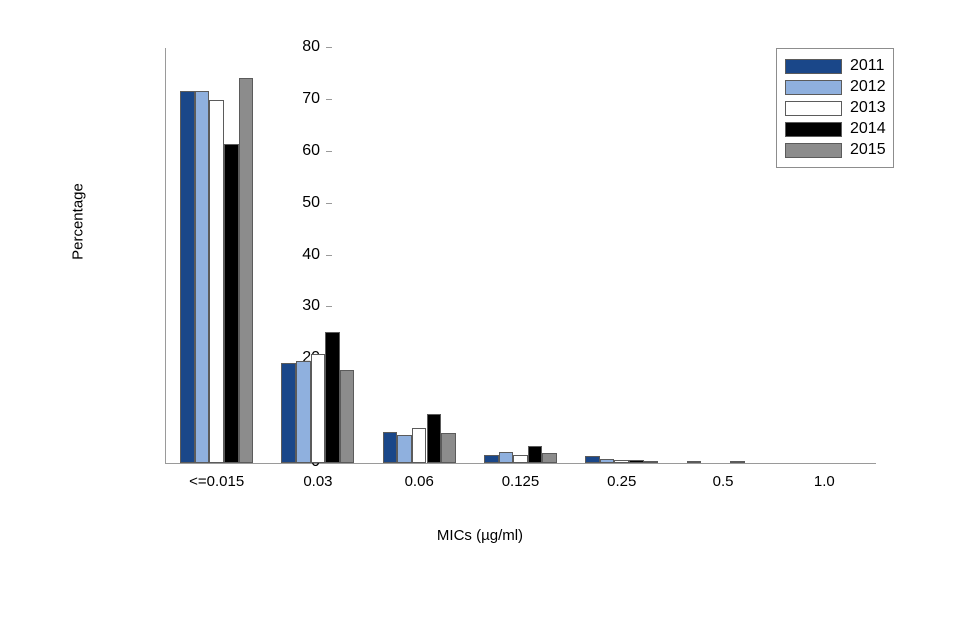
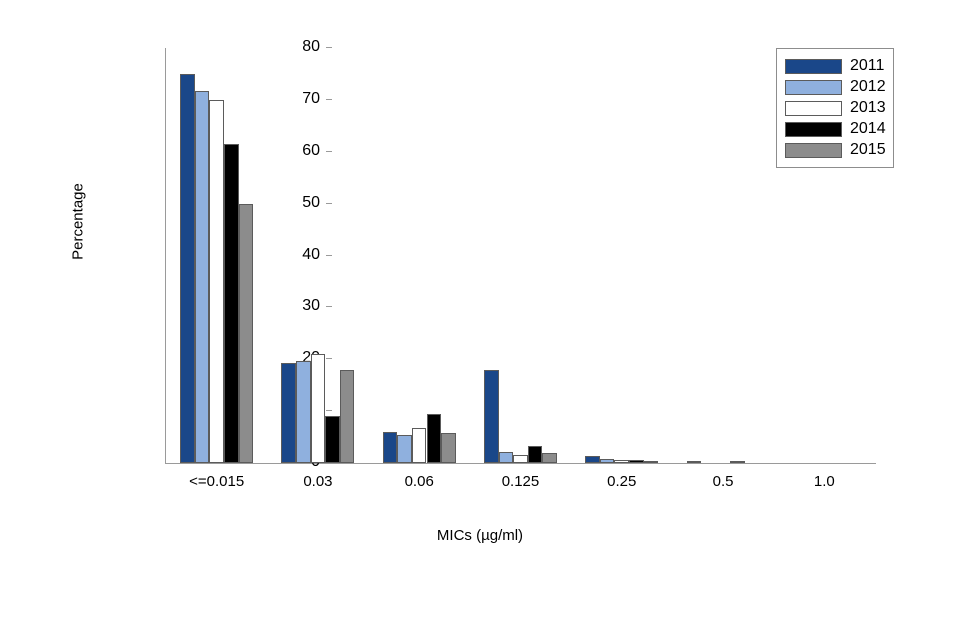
2011/<=0.015: 72 -> 75
2015/<=0.015: 74 -> 50
2014/0.03: 25 -> 9
2011/0.125: 2 -> 18
